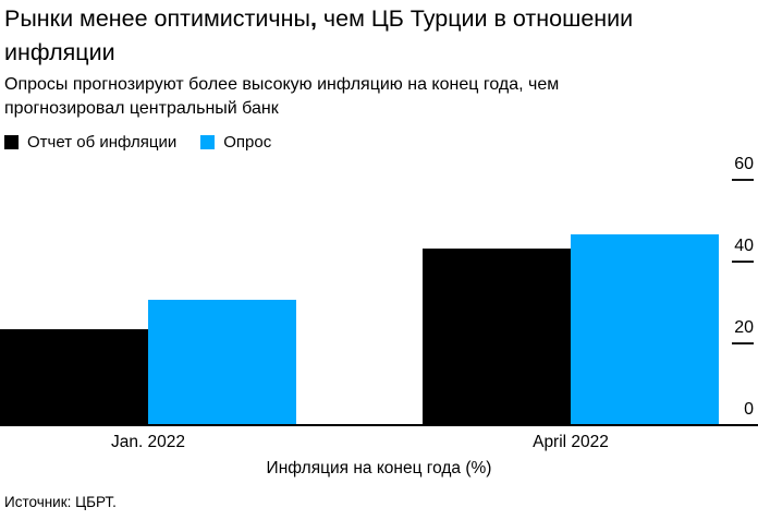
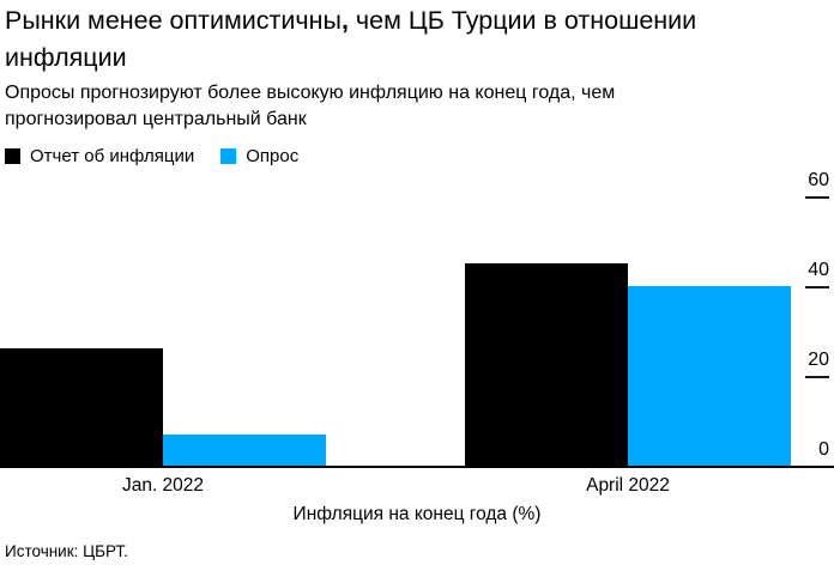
Отчет об инфляции/Jan. 2022: 23 -> 26
Опрос/Jan. 2022: 30 -> 7
Отчет об инфляции/April 2022: 43 -> 45
Опрос/April 2022: 46 -> 40
